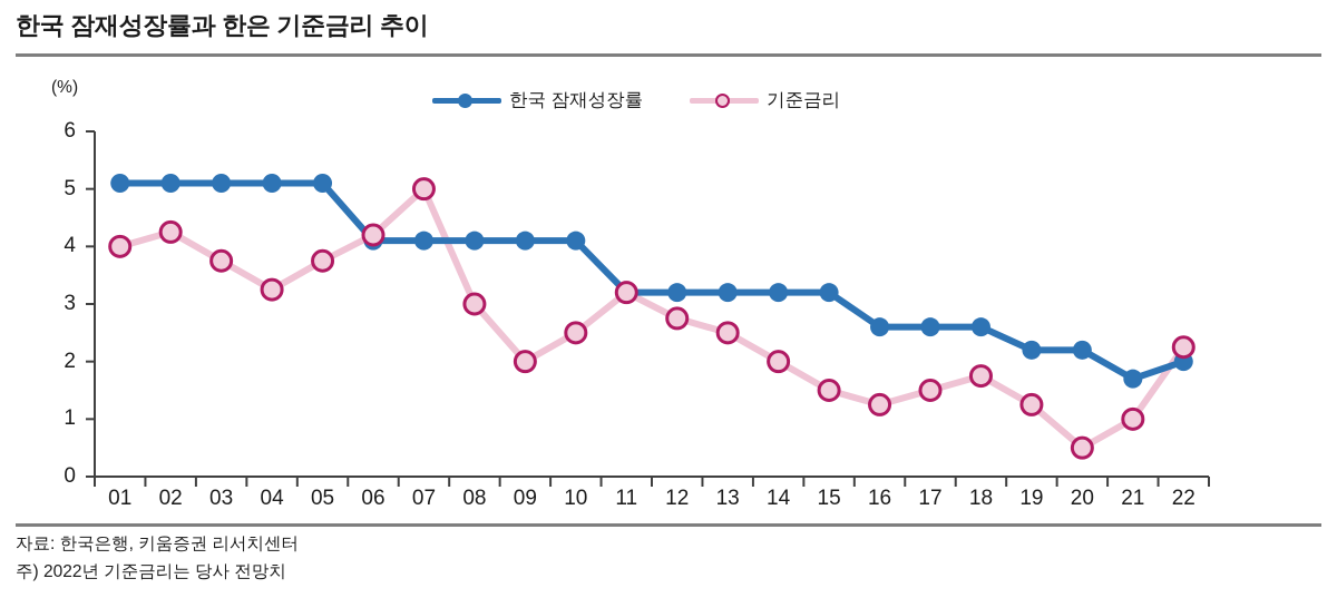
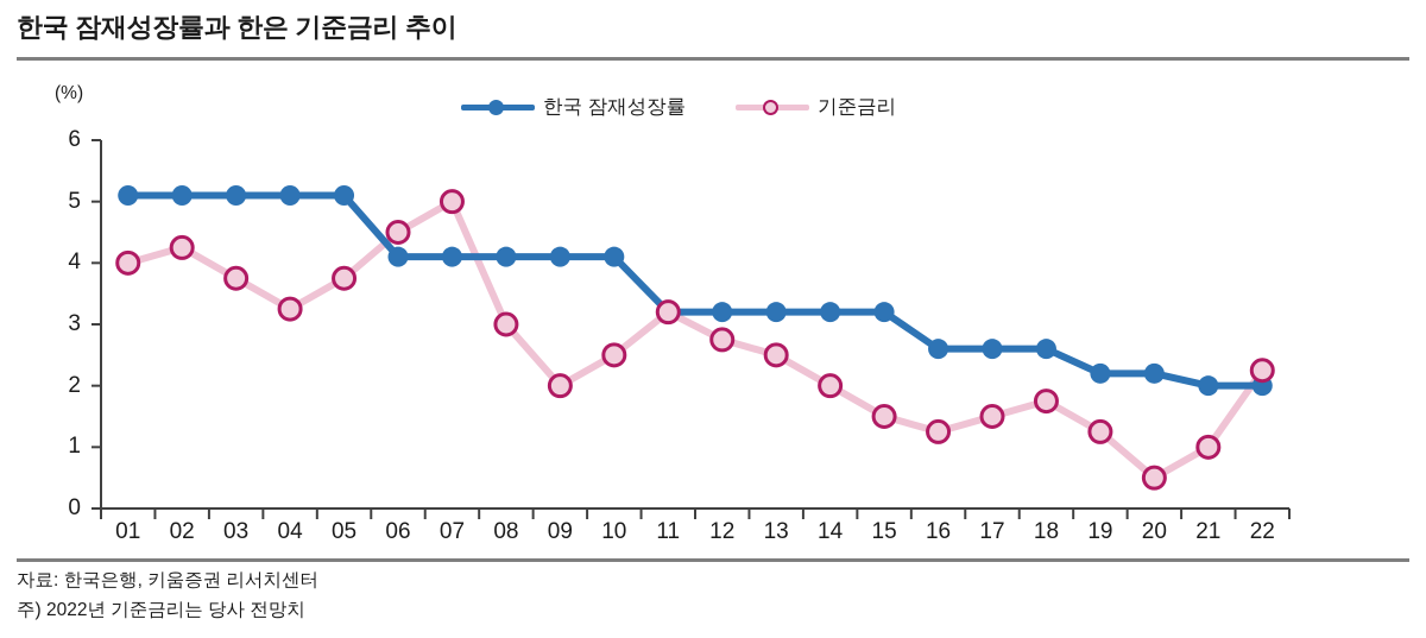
기준금리/06: 4.2 -> 4.5
한국 잠재성장률/21: 1.7 -> 2.0
